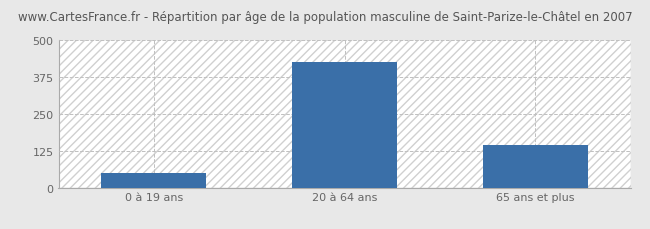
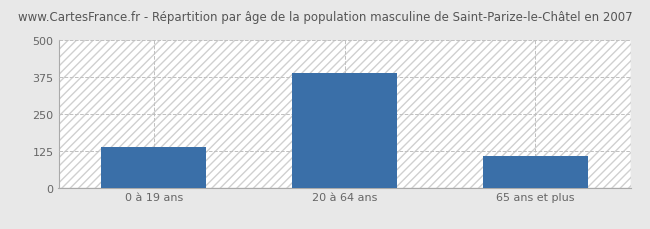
0 à 19 ans: 50 -> 138
20 à 64 ans: 425 -> 390
65 ans et plus: 145 -> 107
